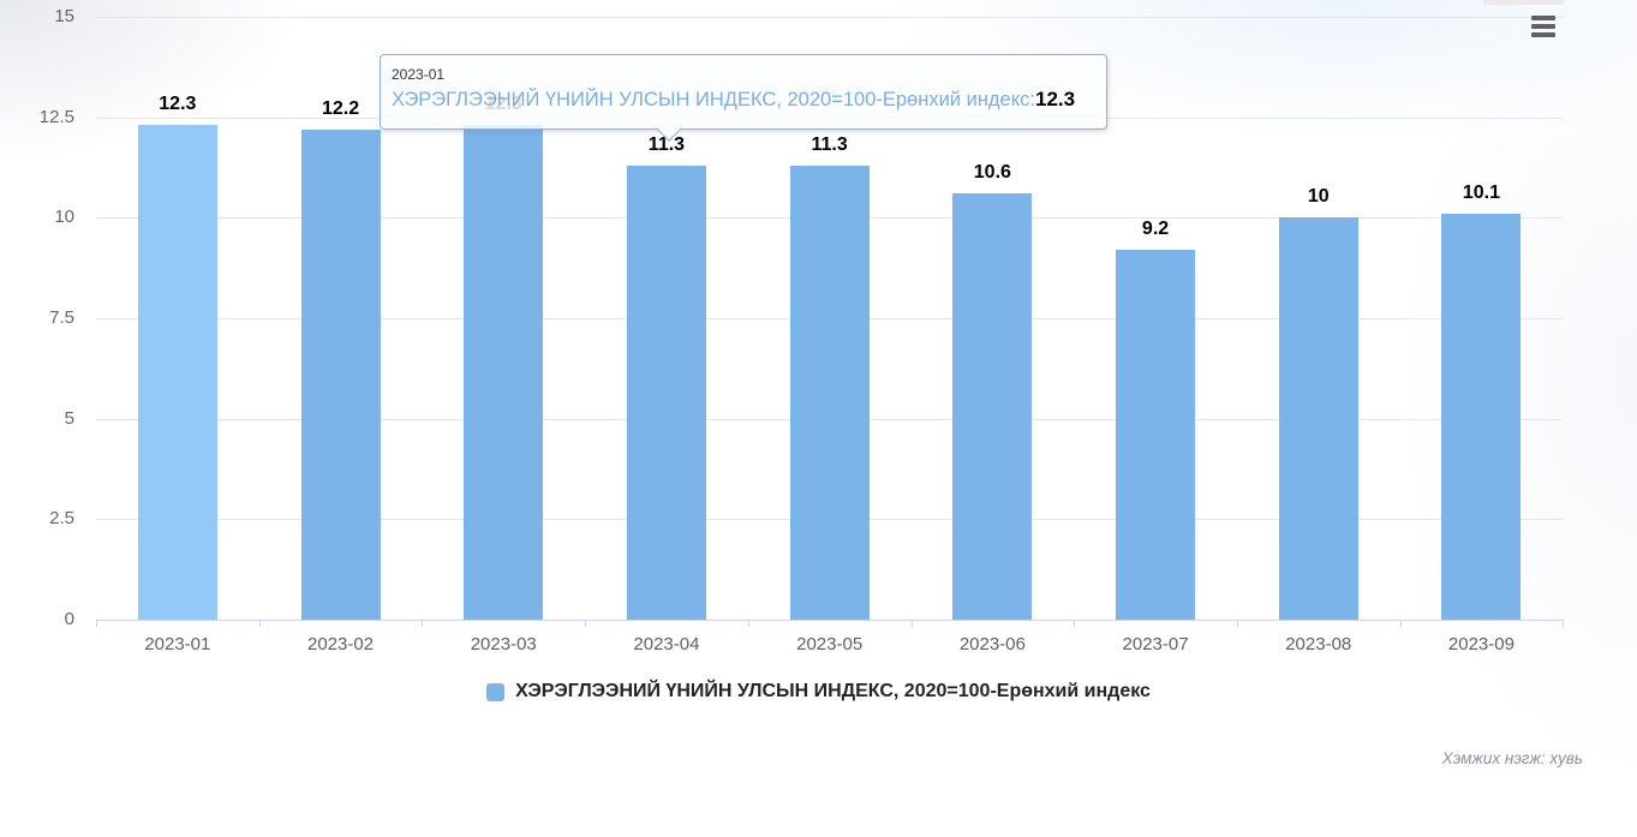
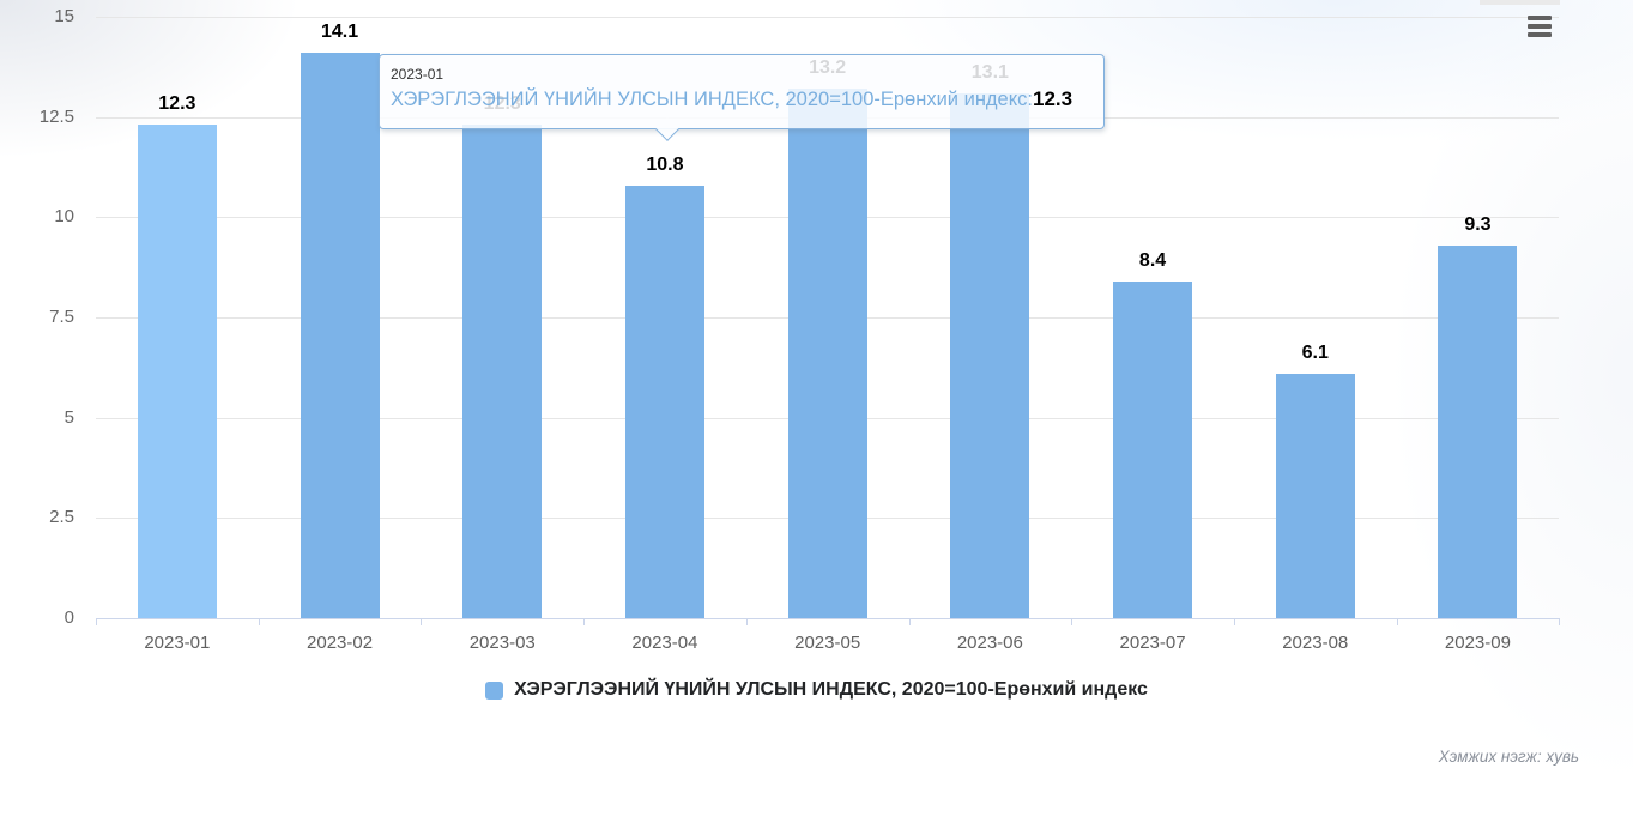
2023-02: 12.2 -> 14.1
2023-04: 11.3 -> 10.8
2023-05: 11.3 -> 13.2
2023-06: 10.6 -> 13.1
2023-07: 9.2 -> 8.4
2023-08: 10 -> 6.1
2023-09: 10.1 -> 9.3
